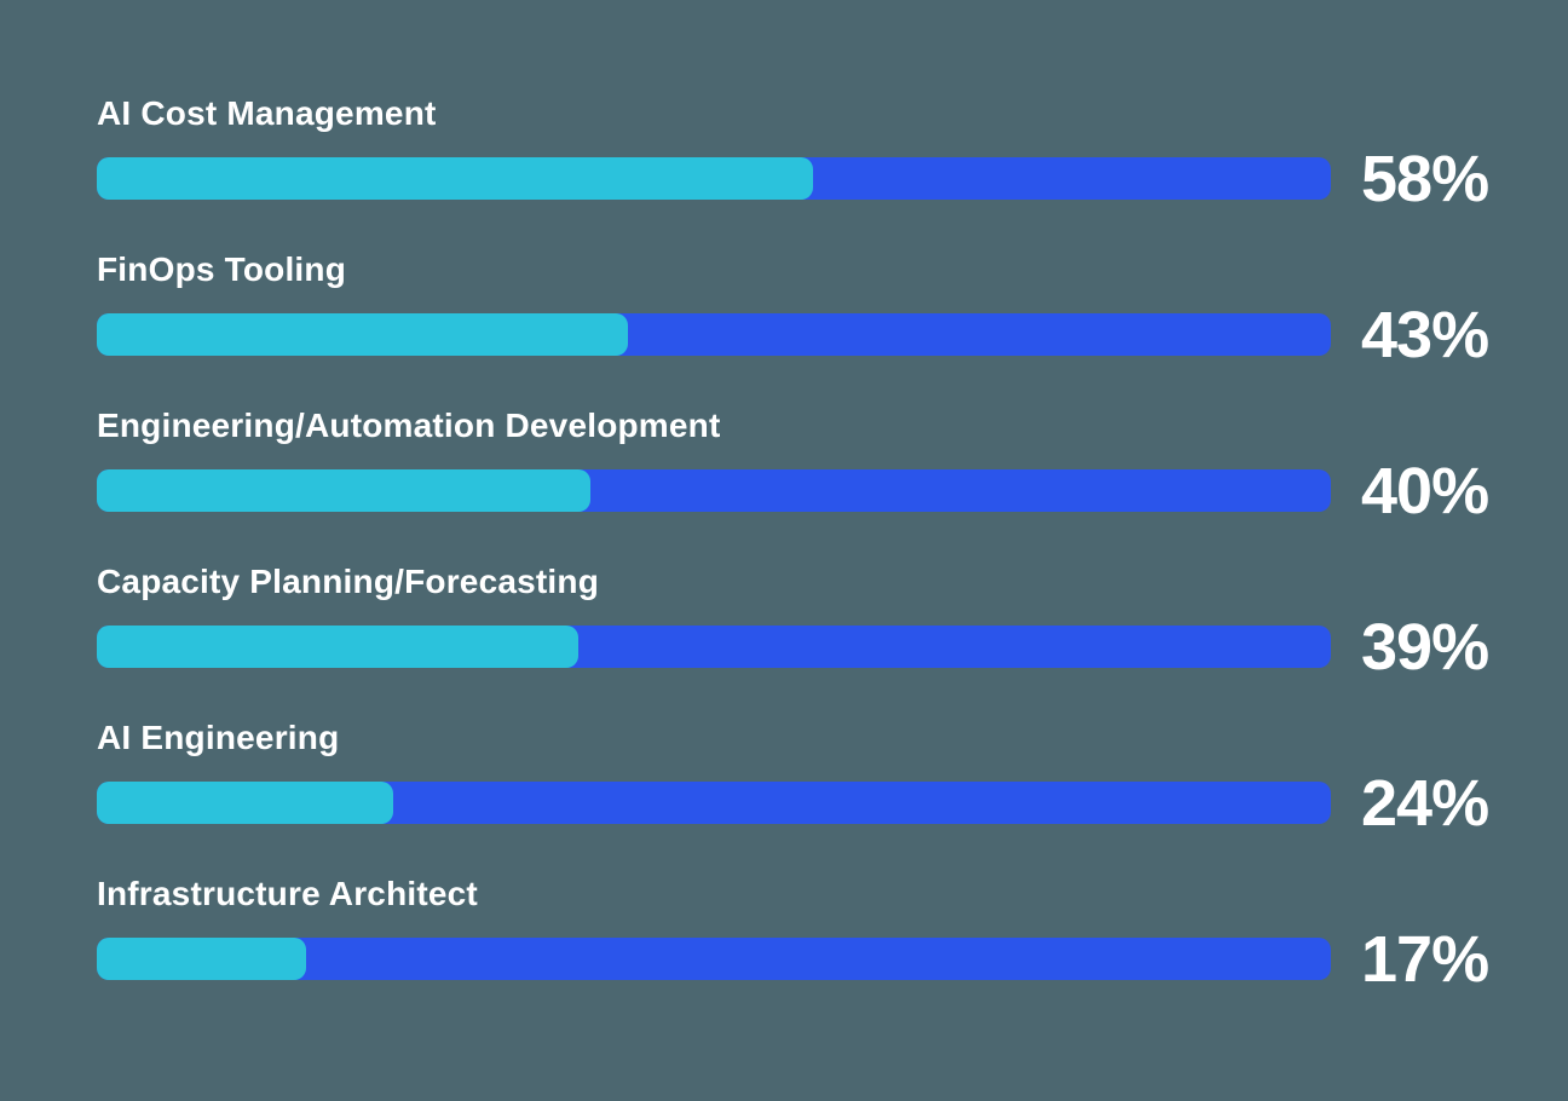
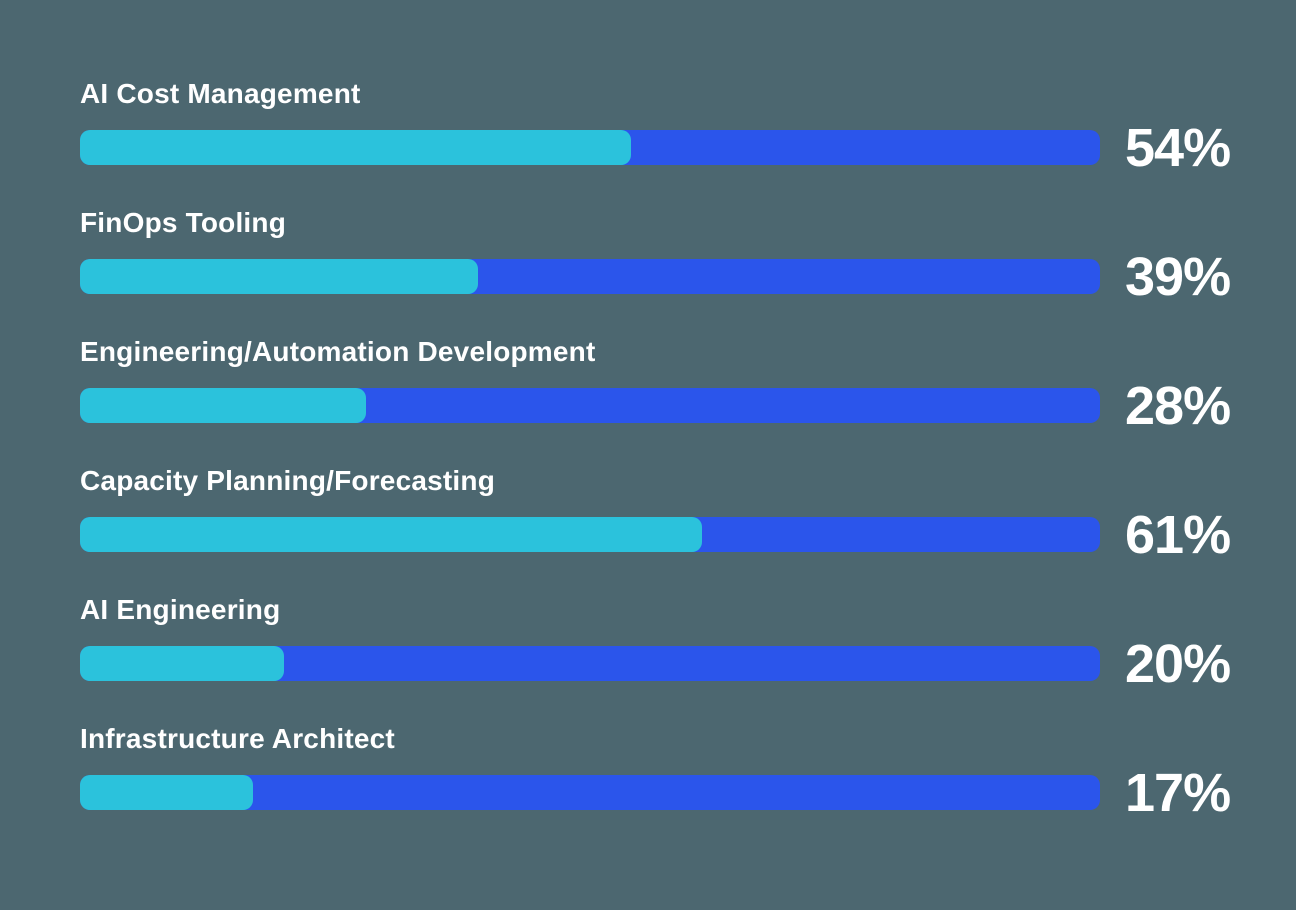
AI Cost Management: 58% -> 54%
FinOps Tooling: 43% -> 39%
Engineering/Automation Development: 40% -> 28%
Capacity Planning/Forecasting: 39% -> 61%
AI Engineering: 24% -> 20%
